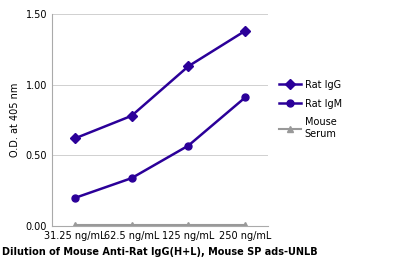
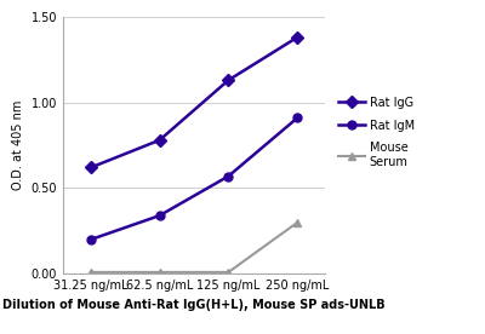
Mouse Serum/250 ng/mL: 0.01 -> 0.30
